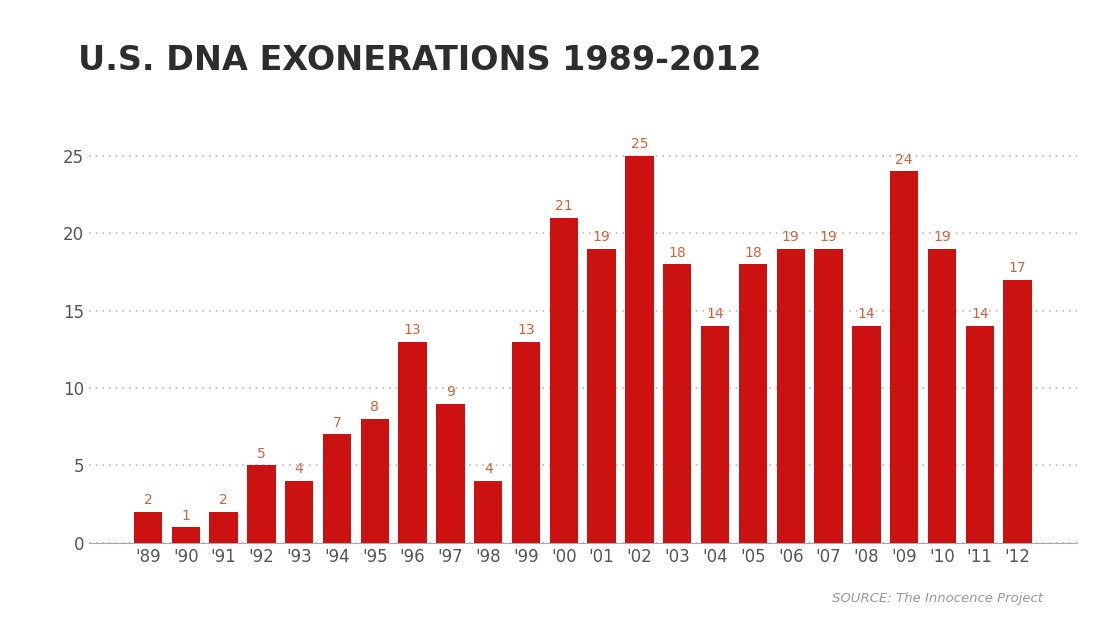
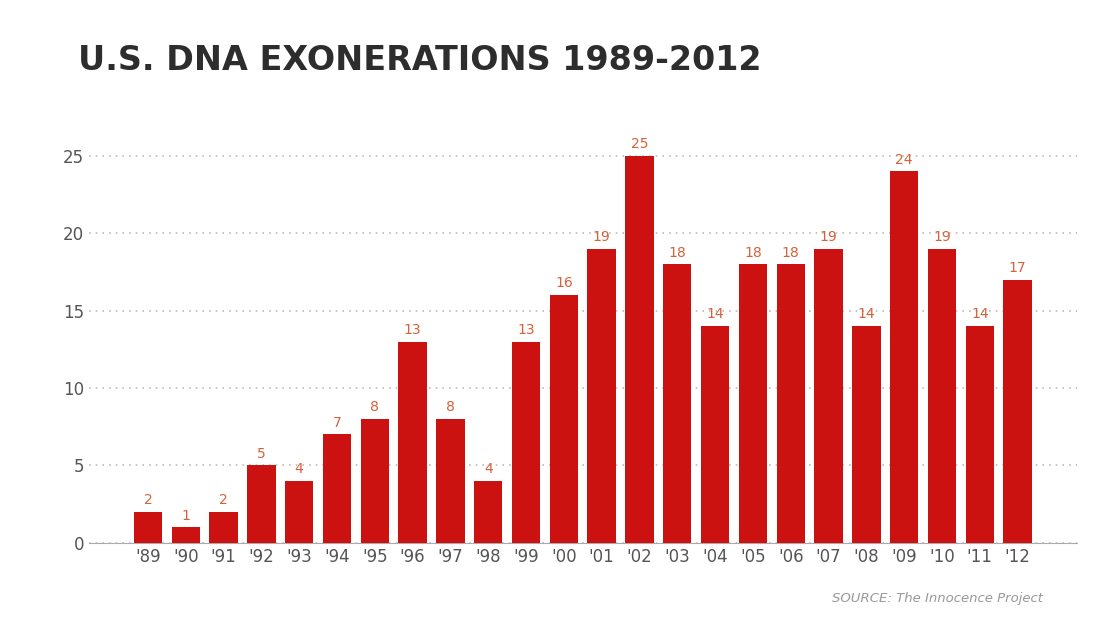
'97: 9 -> 8
'00: 21 -> 16
'06: 19 -> 18
